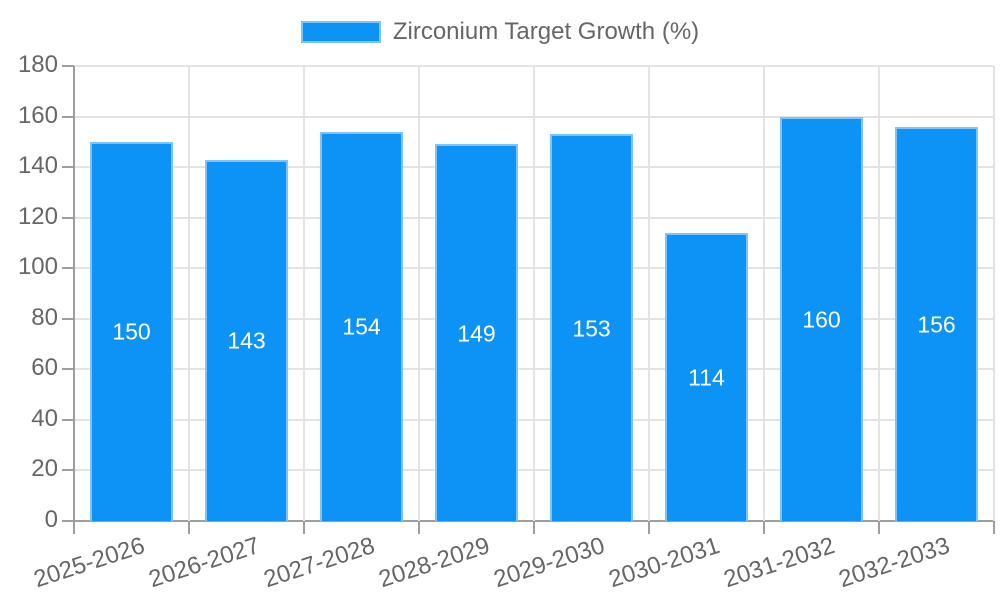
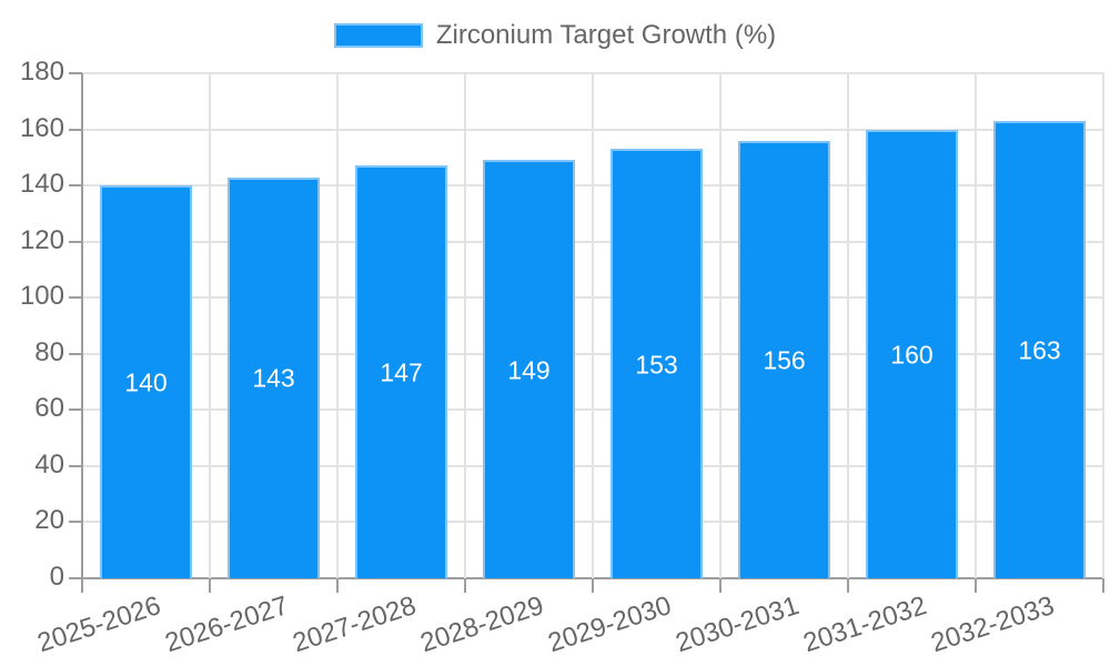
2025-2026: 150 -> 140
2027-2028: 154 -> 147
2030-2031: 114 -> 156
2032-2033: 156 -> 163
